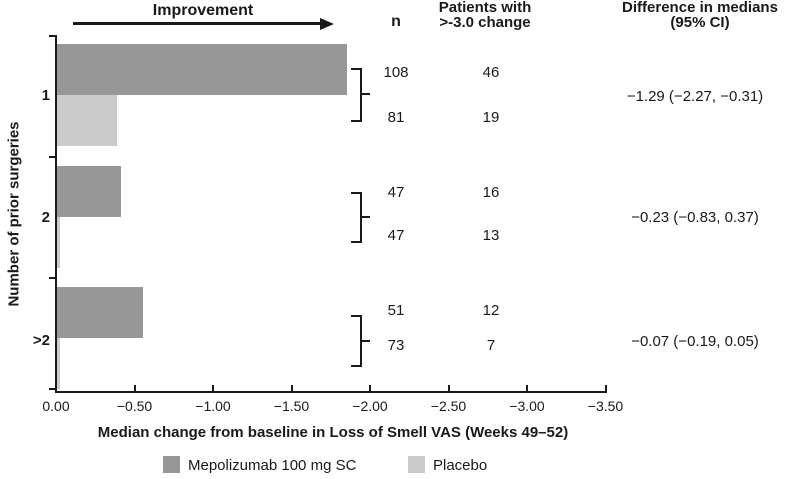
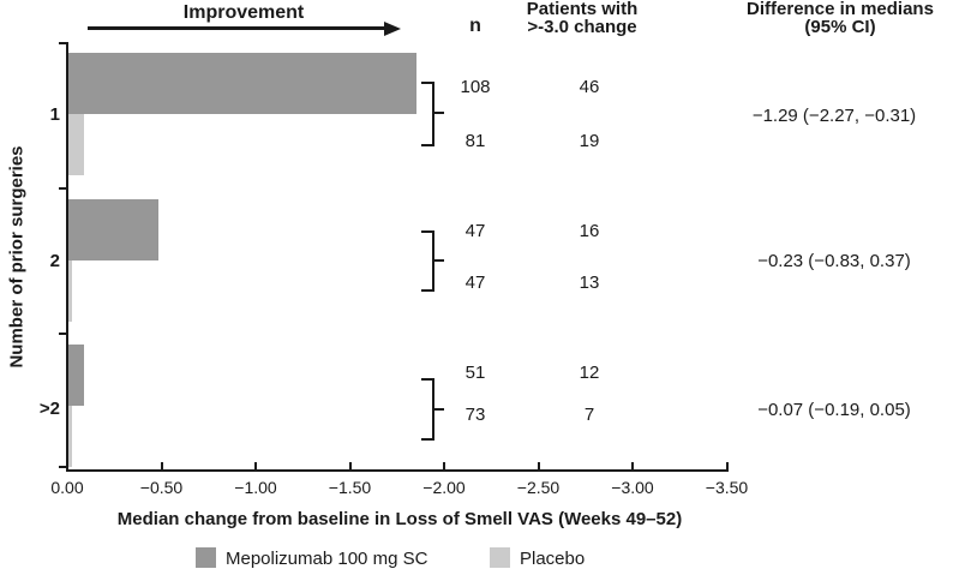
Placebo/1: -0.38 -> -0.08
Mepolizumab 100 mg SC/2: -0.41 -> -0.48
Mepolizumab 100 mg SC/>2: -0.55 -> -0.08
